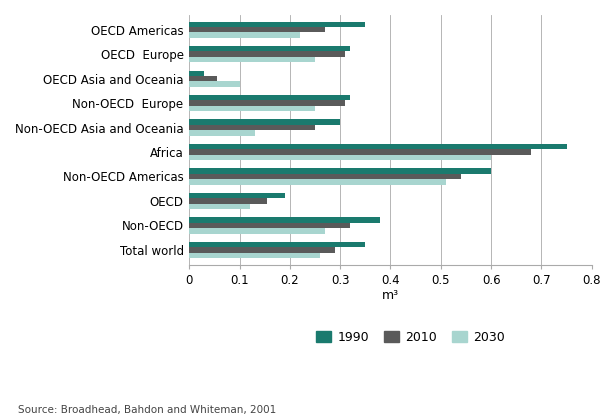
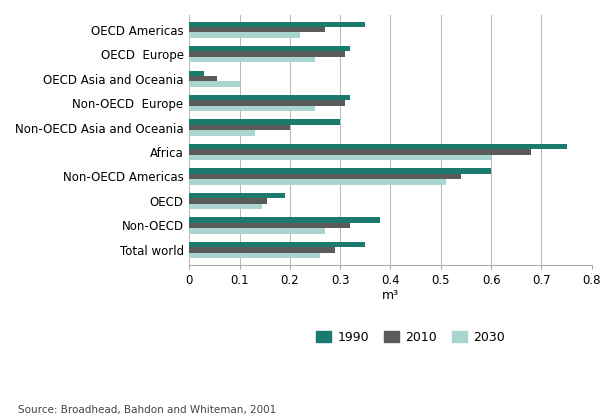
2010/Non-OECD Asia and Oceania: 0.250 -> 0.200
2030/OECD: 0.120 -> 0.145
